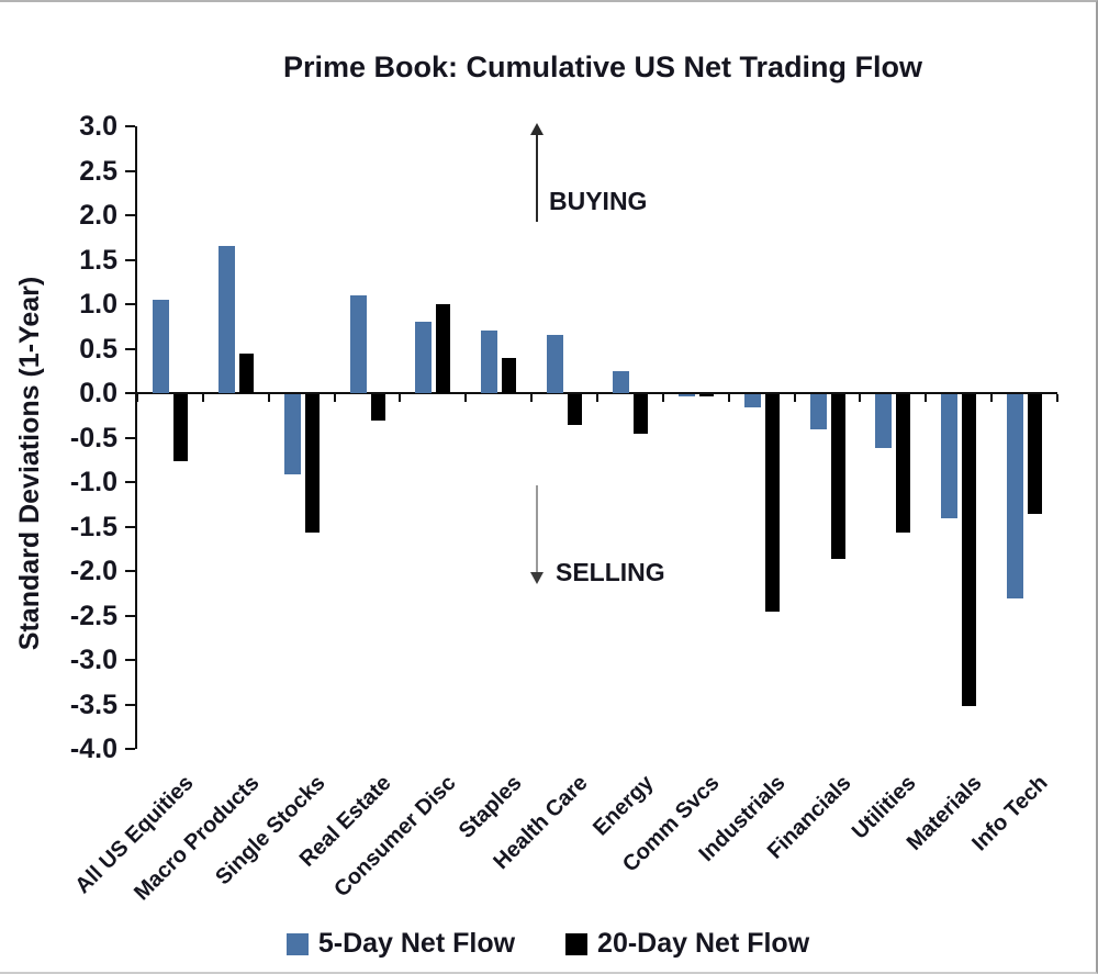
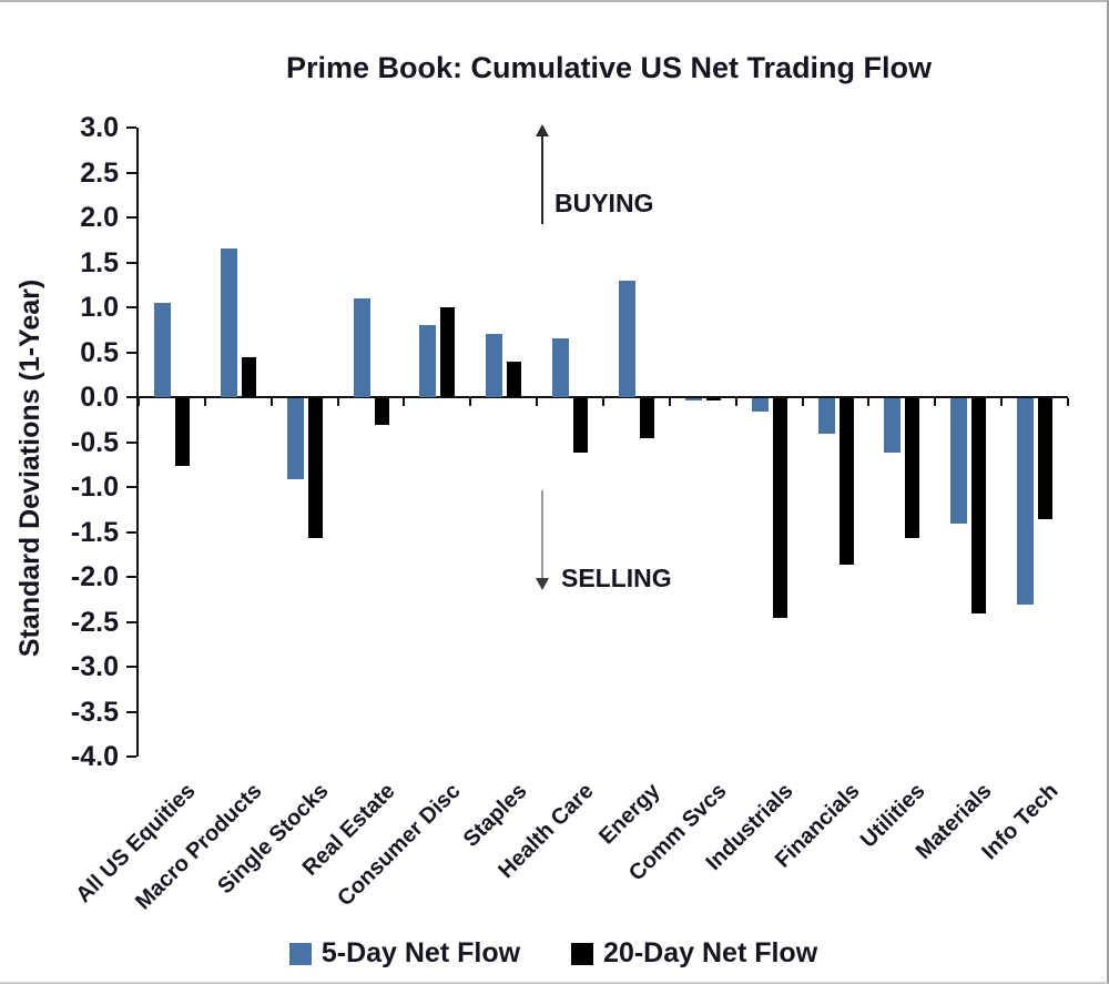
20-Day Net Flow/Health Care: -0.3 -> -0.6
5-Day Net Flow/Energy: 0.2 -> 1.3
20-Day Net Flow/Materials: -3.5 -> -2.4
